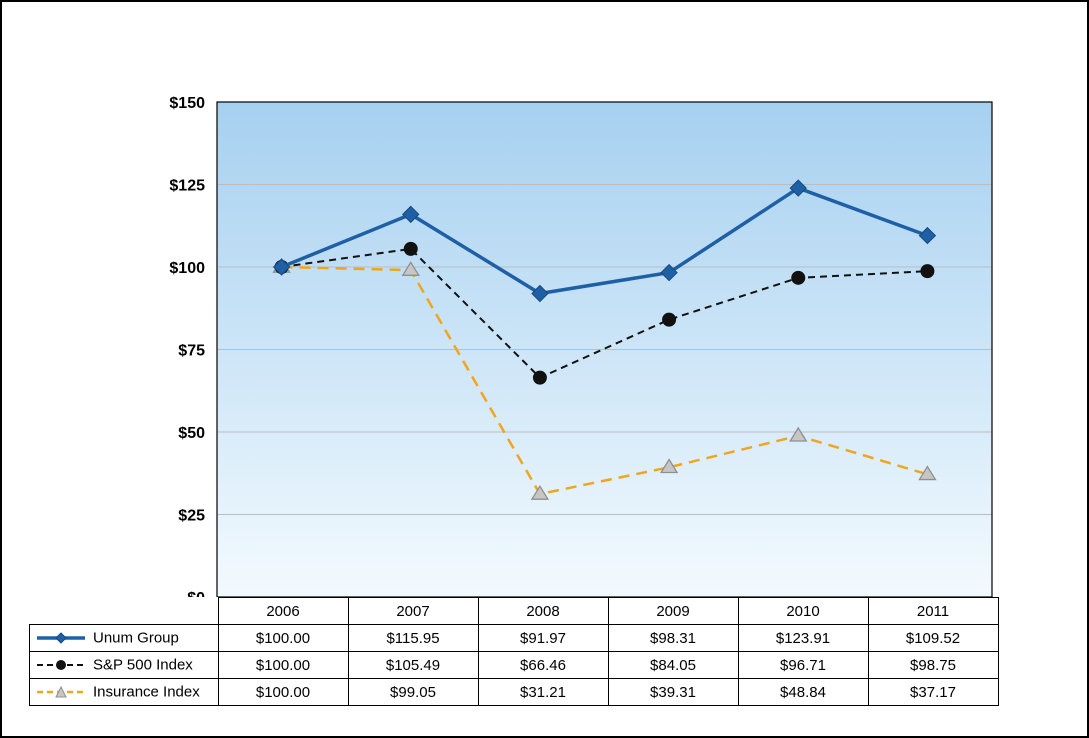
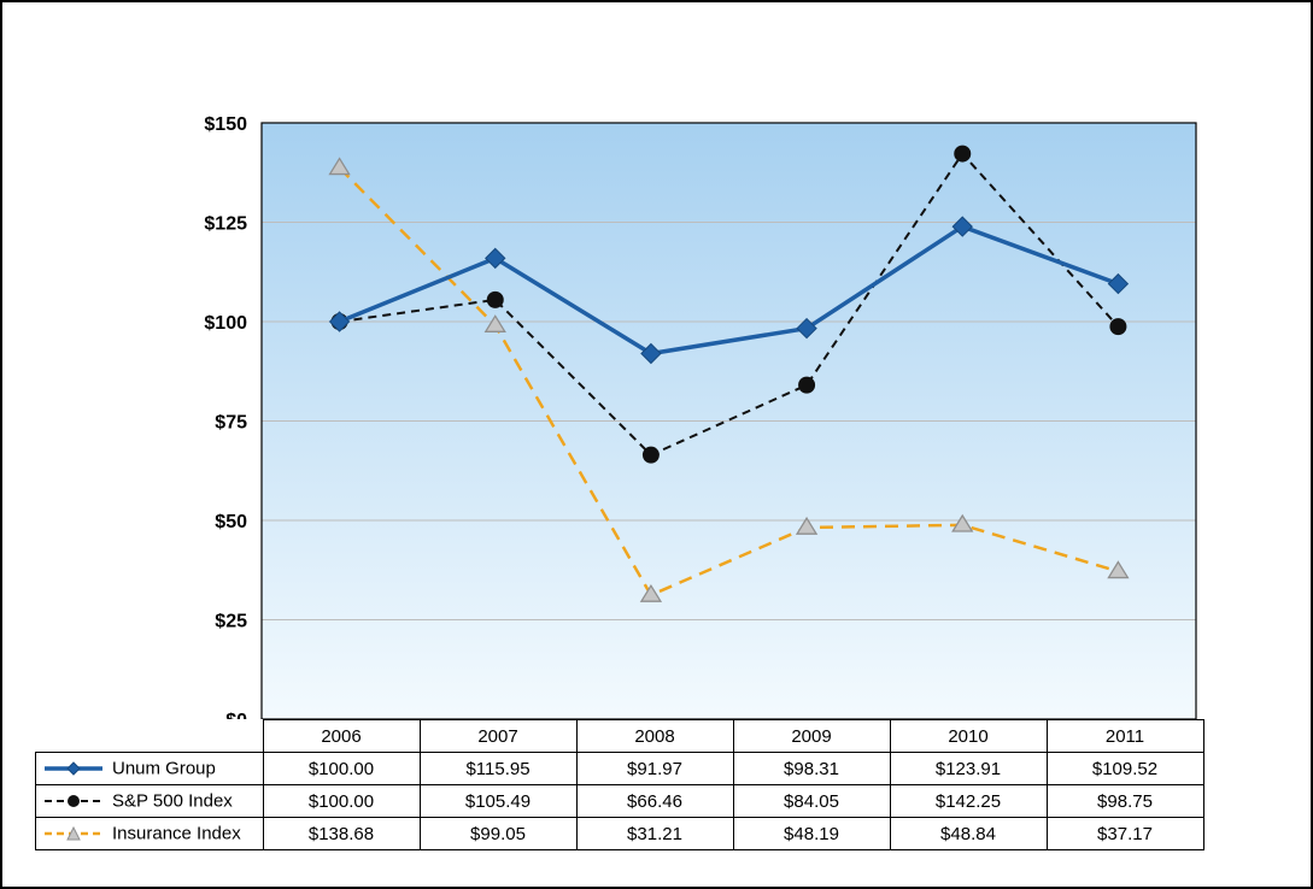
Insurance Index/2006: $100.00 -> $138.68
Insurance Index/2009: $39.31 -> $48.19
S&P 500 Index/2010: $96.71 -> $142.25
